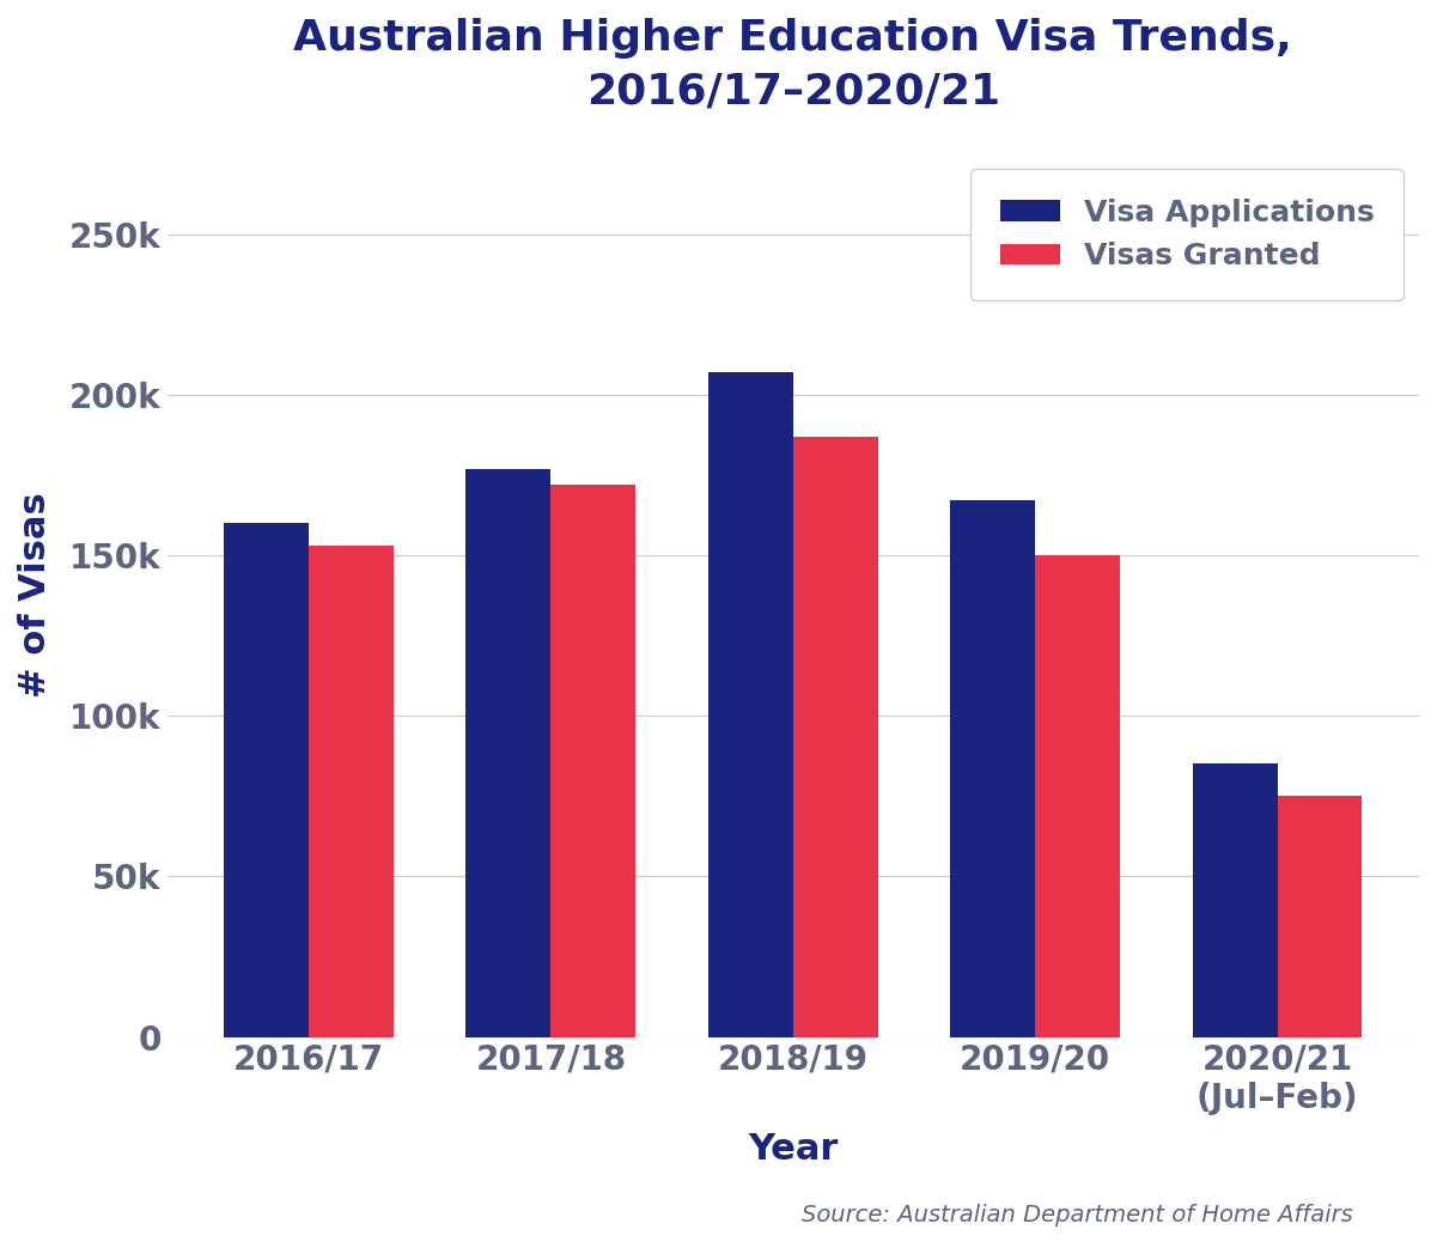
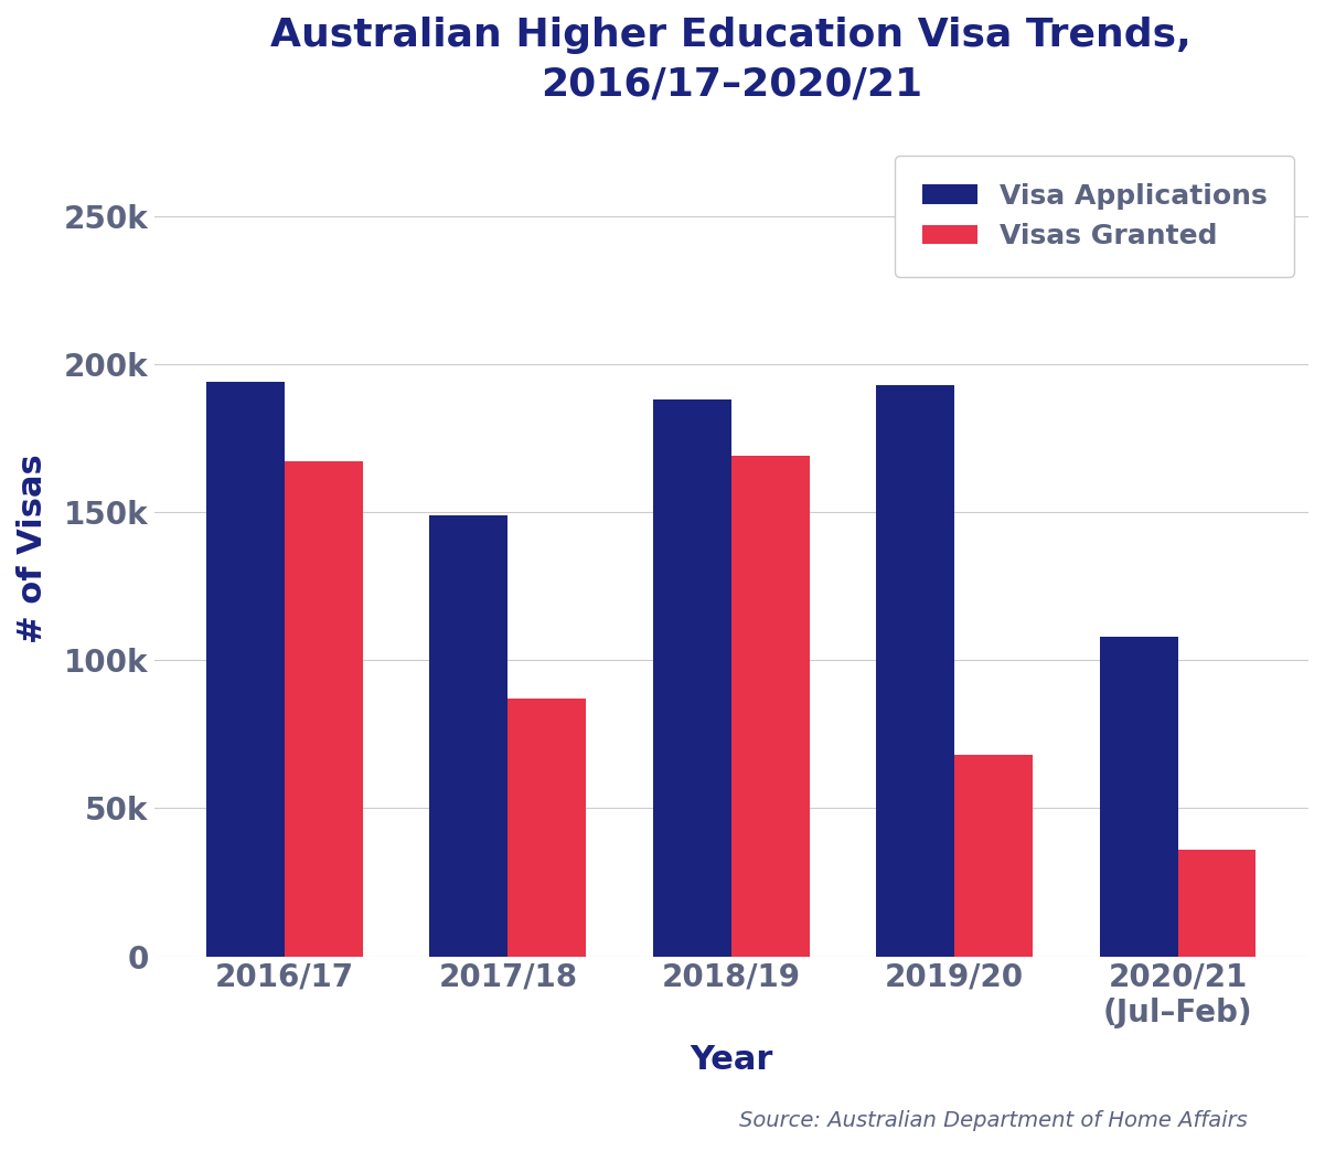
Visa Applications/2016/17: 160k -> 194k
Visas Granted/2016/17: 153k -> 167k
Visa Applications/2017/18: 177k -> 149k
Visas Granted/2017/18: 172k -> 87k
Visa Applications/2018/19: 207k -> 188k
Visas Granted/2018/19: 187k -> 169k
Visa Applications/2019/20: 167k -> 193k
Visas Granted/2019/20: 150k -> 68k
Visa Applications/2020/21 (Jul–Feb): 85k -> 108k
Visas Granted/2020/21 (Jul–Feb): 75k -> 36k
